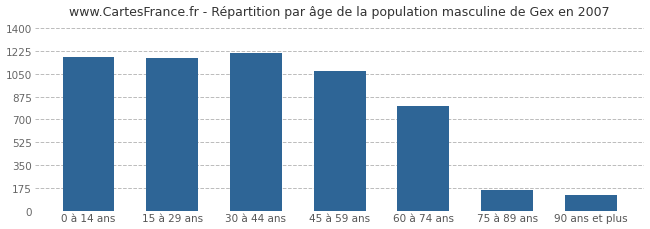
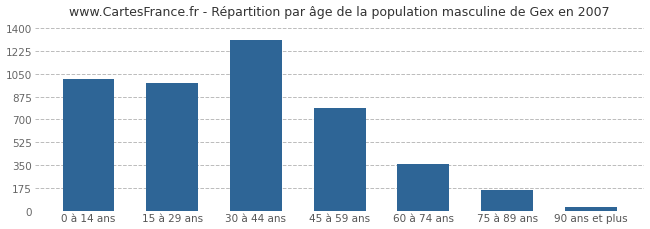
0 à 14 ans: 1180 -> 1010
15 à 29 ans: 1170 -> 980
30 à 44 ans: 1210 -> 1300
45 à 59 ans: 1070 -> 790
60 à 74 ans: 800 -> 360
90 ans et plus: 120 -> 30
